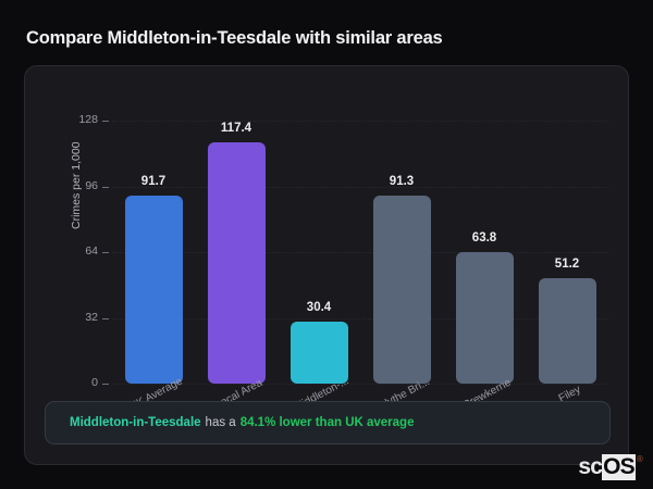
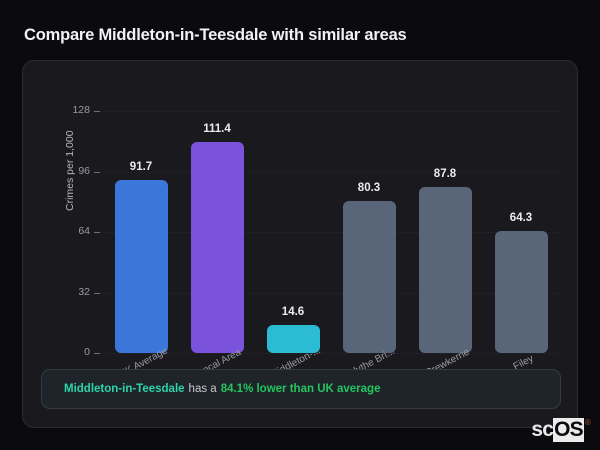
Local Area: 117.4 -> 111.4
Middleton-...: 30.4 -> 14.6
Blythe Bri...: 91.3 -> 80.3
Crewkerne: 63.8 -> 87.8
Filey: 51.2 -> 64.3
